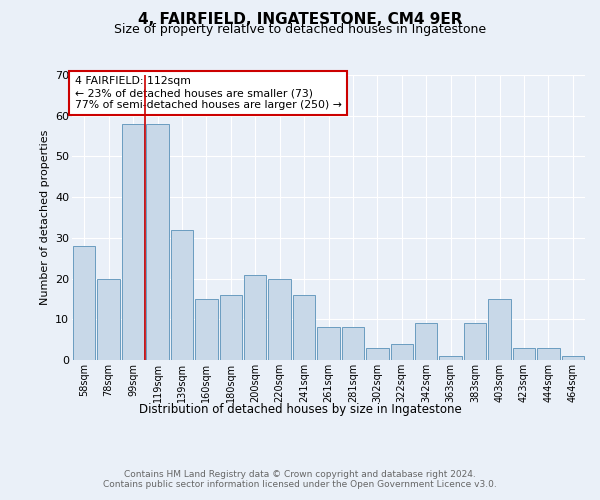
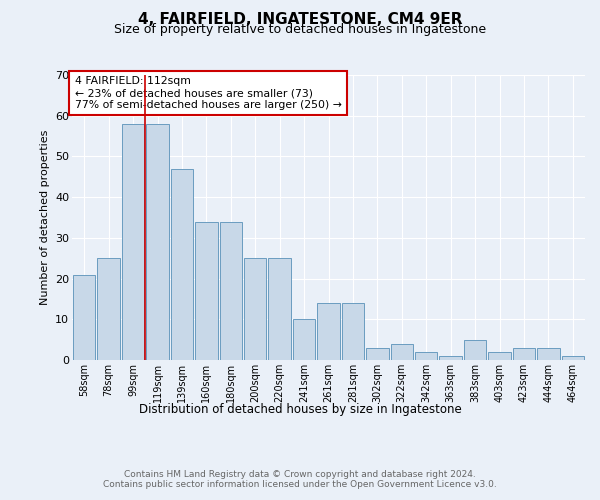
58sqm: 28 -> 21
78sqm: 20 -> 25
139sqm: 32 -> 47
160sqm: 15 -> 34
180sqm: 16 -> 34
200sqm: 21 -> 25
220sqm: 20 -> 25
241sqm: 16 -> 10
261sqm: 8 -> 14
281sqm: 8 -> 14
342sqm: 9 -> 2
383sqm: 9 -> 5
403sqm: 15 -> 2
